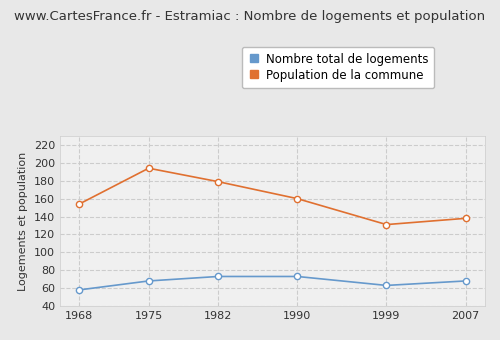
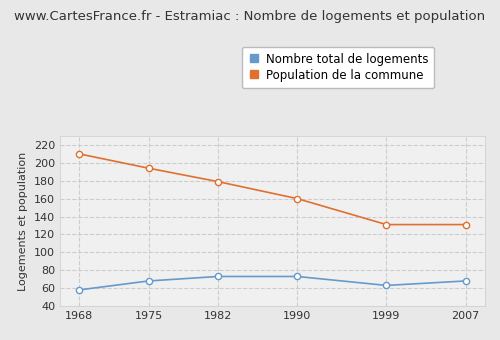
Population de la commune/1968: 154 -> 210
Population de la commune/2007: 138 -> 131
